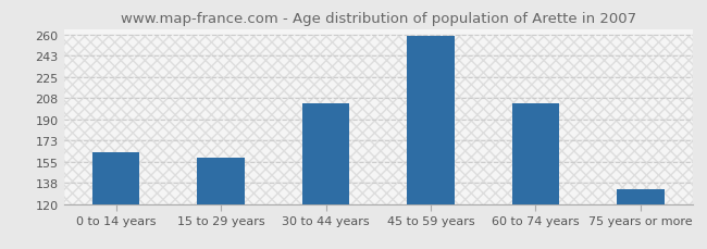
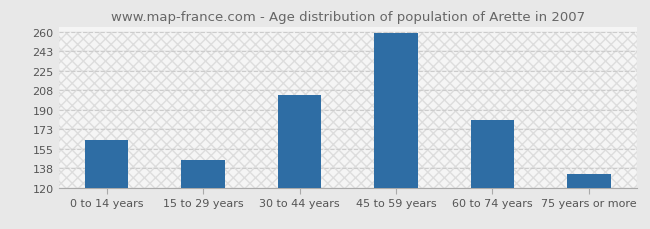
15 to 29 years: 158 -> 145
60 to 74 years: 203 -> 181
